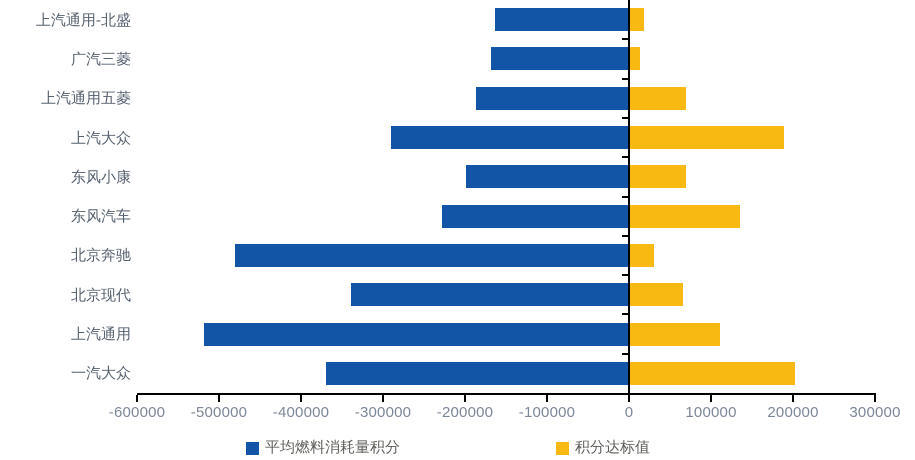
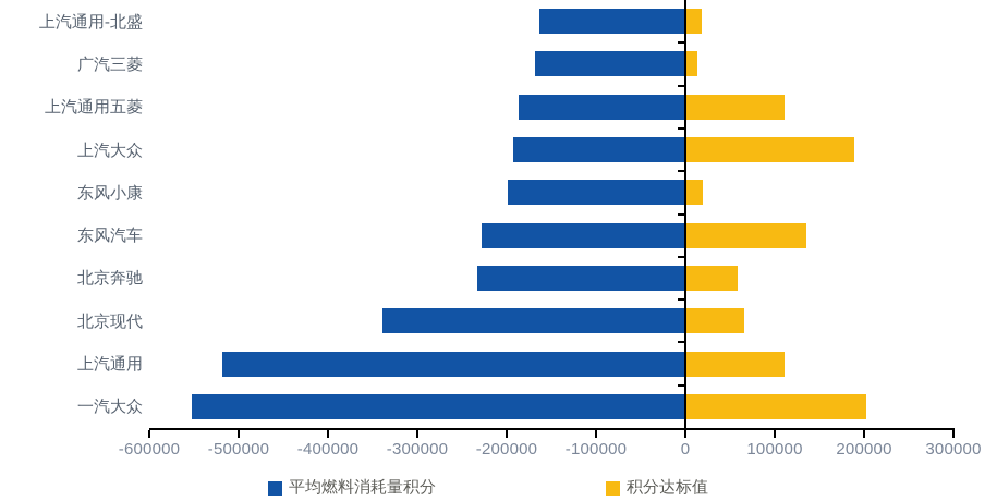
积分达标值/上汽通用五菱: 70000 -> 110000
平均燃料消耗量积分/上汽大众: -290000 -> -190000
积分达标值/东风小康: 70000 -> 20000
平均燃料消耗量积分/北京奔驰: -480000 -> -230000
积分达标值/北京奔驰: 30000 -> 60000
平均燃料消耗量积分/一汽大众: -370000 -> -550000
